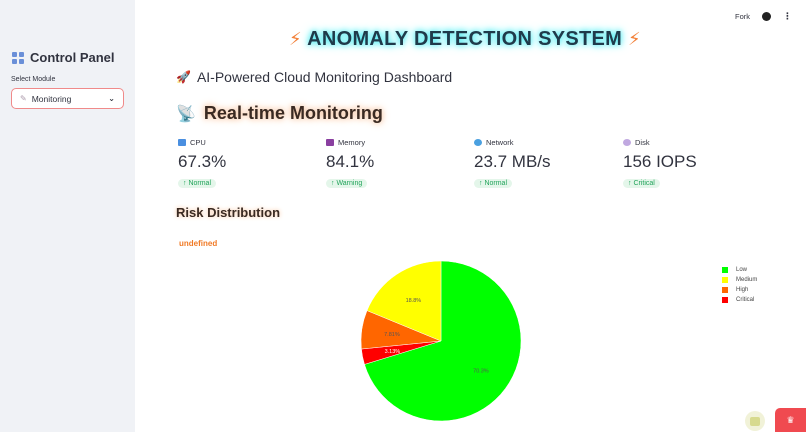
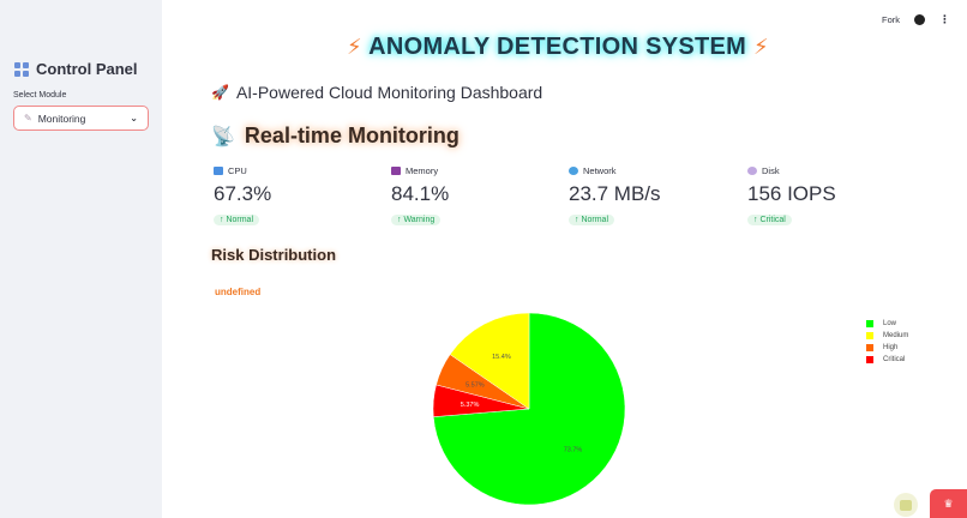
Low: 70.3% -> 73.7%
Medium: 18.8% -> 15.4%
High: 7.81% -> 5.57%
Critical: 3.13% -> 5.37%
